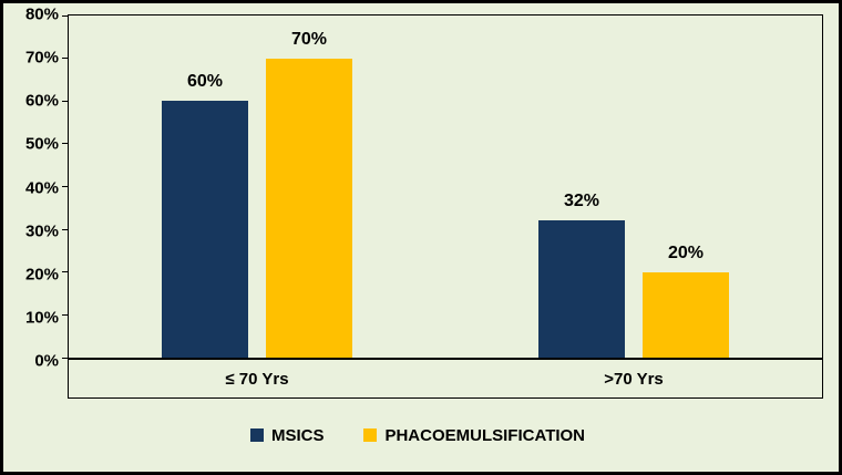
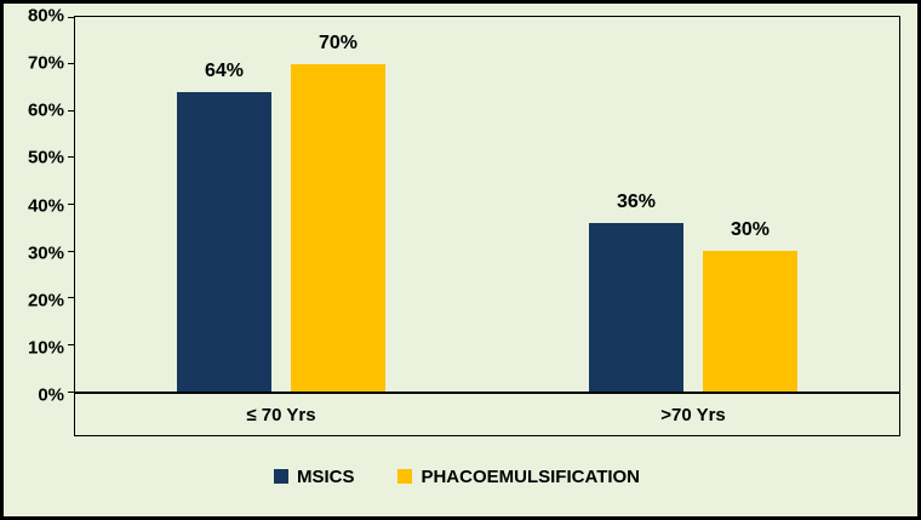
MSICS/≤ 70 Yrs: 60% -> 64%
MSICS/>70 Yrs: 32% -> 36%
PHACOEMULSIFICATION/>70 Yrs: 20% -> 30%
